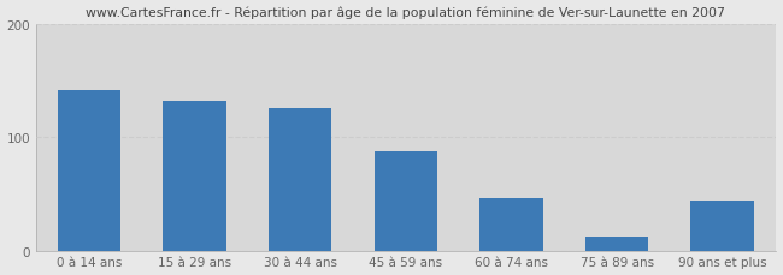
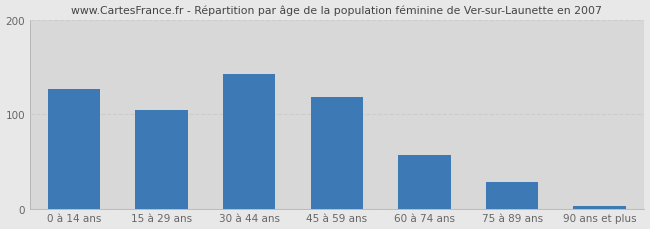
0 à 14 ans: 142 -> 127
15 à 29 ans: 132 -> 105
30 à 44 ans: 126 -> 143
45 à 59 ans: 88 -> 118
60 à 74 ans: 46 -> 57
75 à 89 ans: 12 -> 28
90 ans et plus: 44 -> 3
